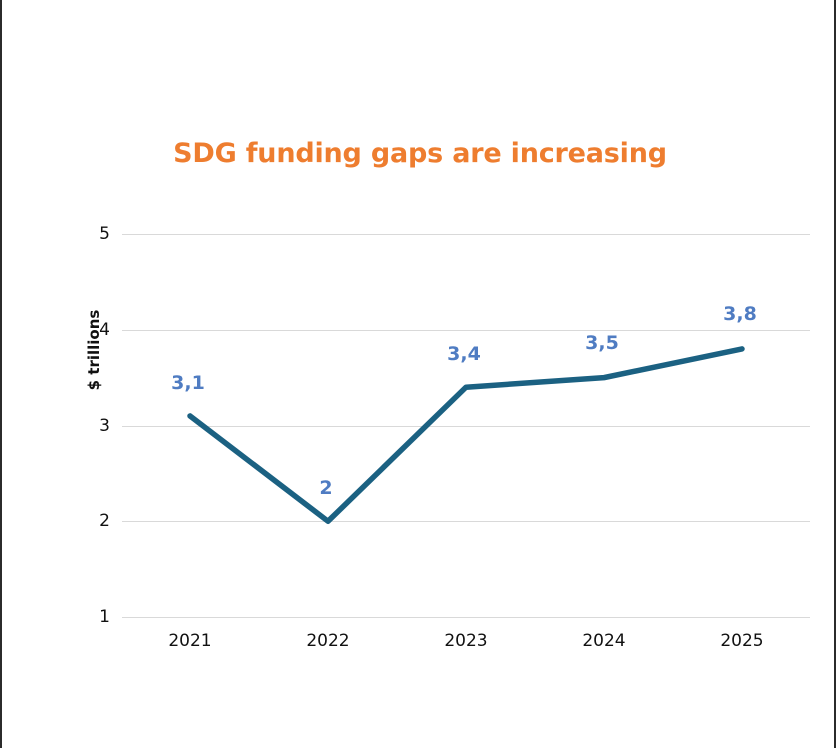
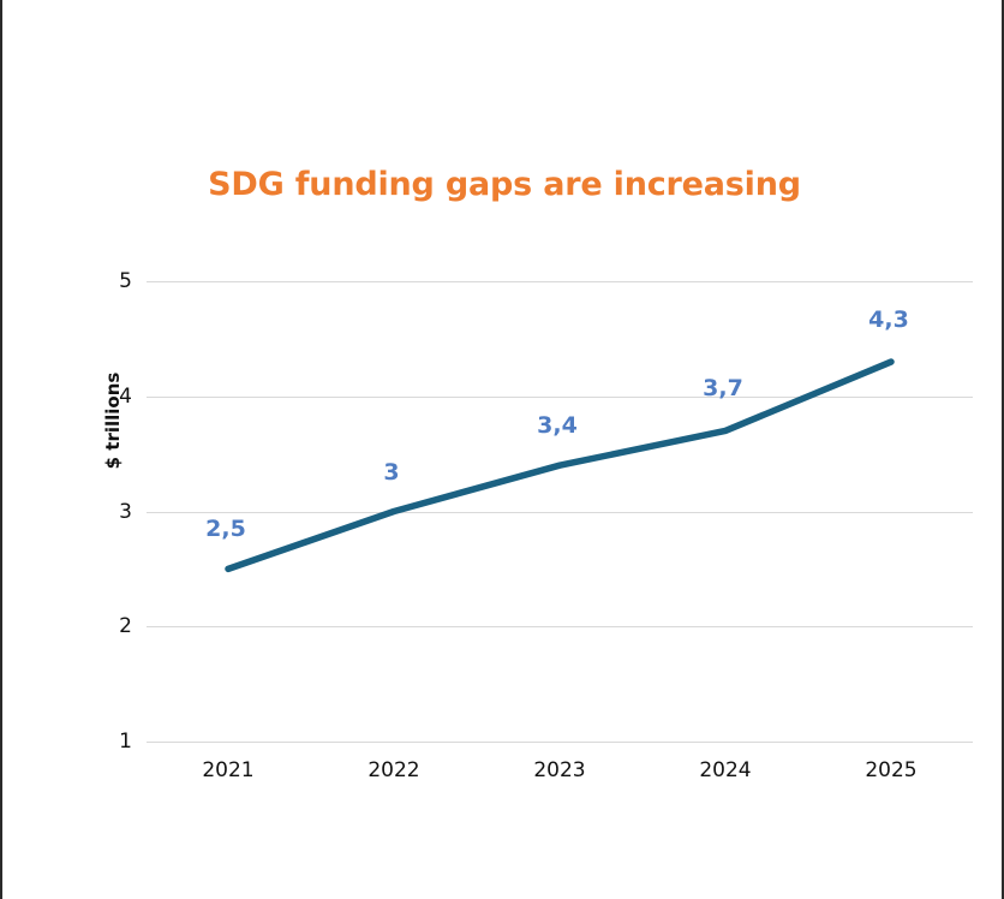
2021: 3,1 -> 2,5
2022: 2 -> 3
2024: 3,5 -> 3,7
2025: 3,8 -> 4,3
